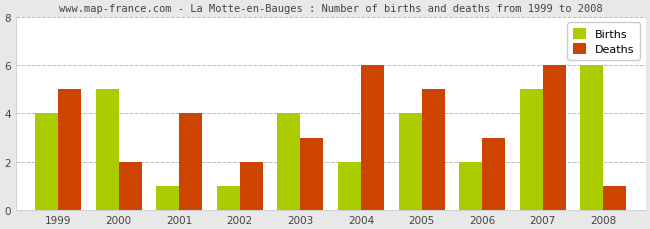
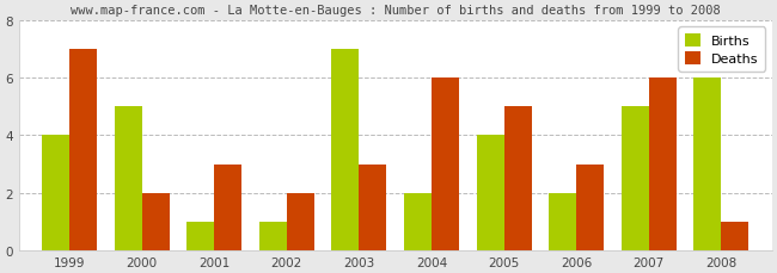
Deaths/1999: 5 -> 7
Deaths/2001: 4 -> 3
Births/2003: 4 -> 7
